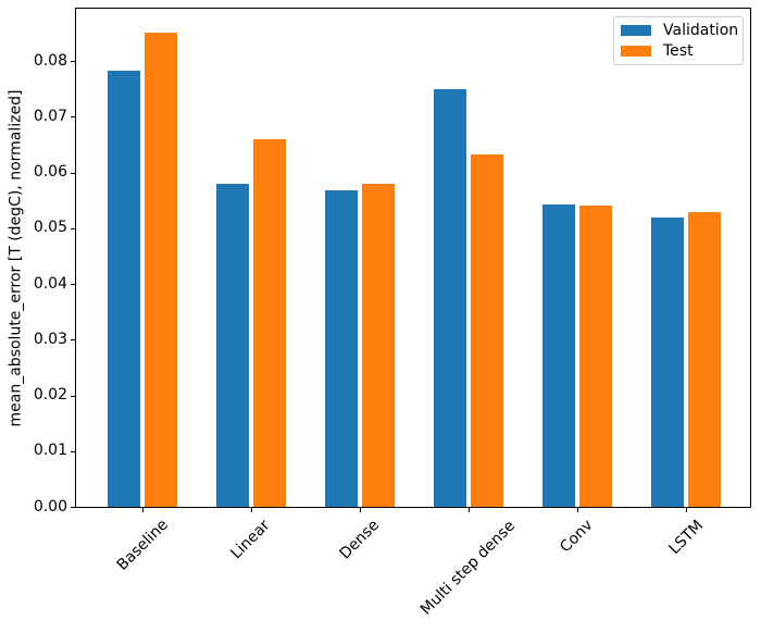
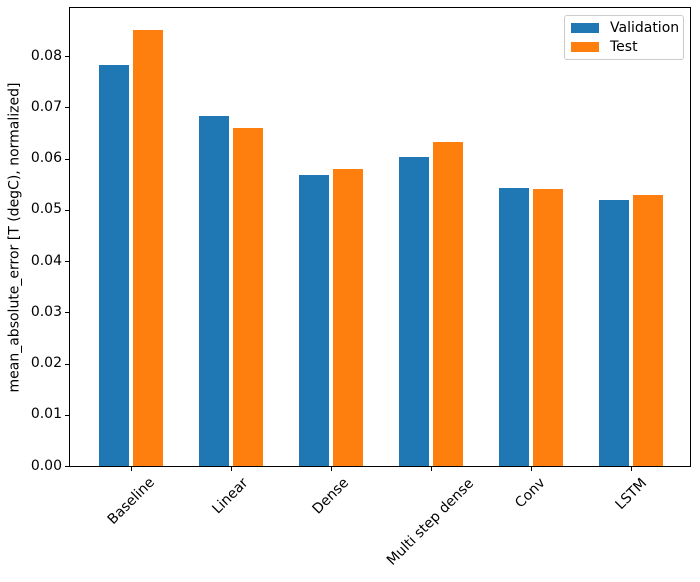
Validation/Linear: 0.058 -> 0.068
Validation/Multi step dense: 0.075 -> 0.060
